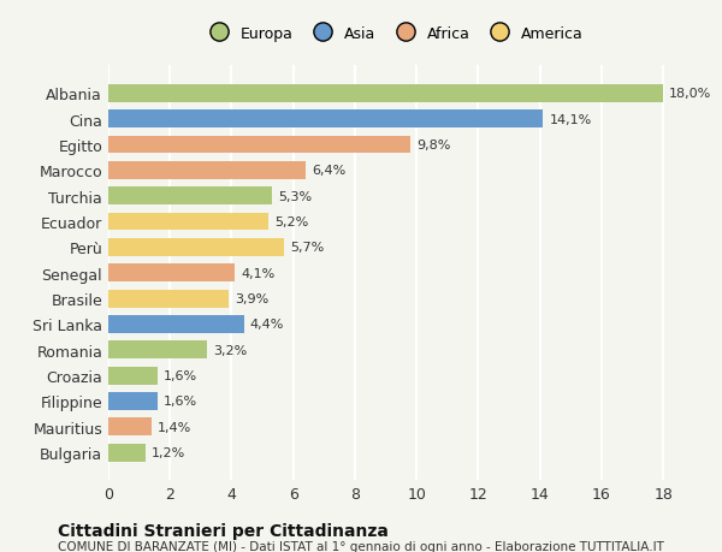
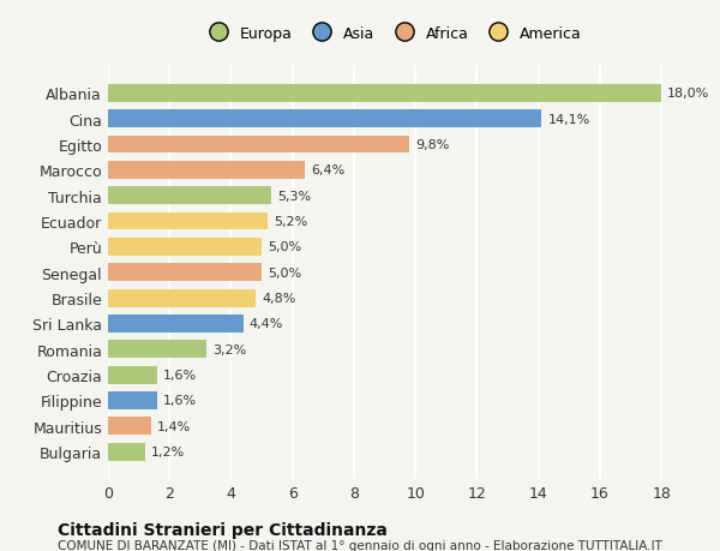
Perù: 5,7% -> 5,0%
Senegal: 4,1% -> 5,0%
Brasile: 3,9% -> 4,8%
